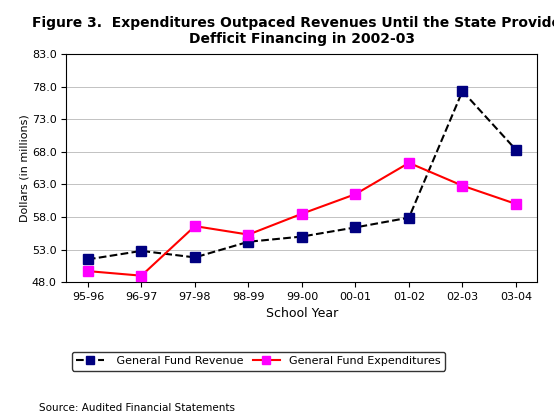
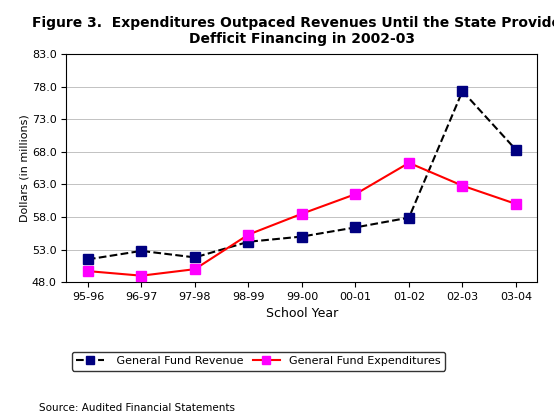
General Fund Expenditures/97-98: 56.6 -> 50.0
